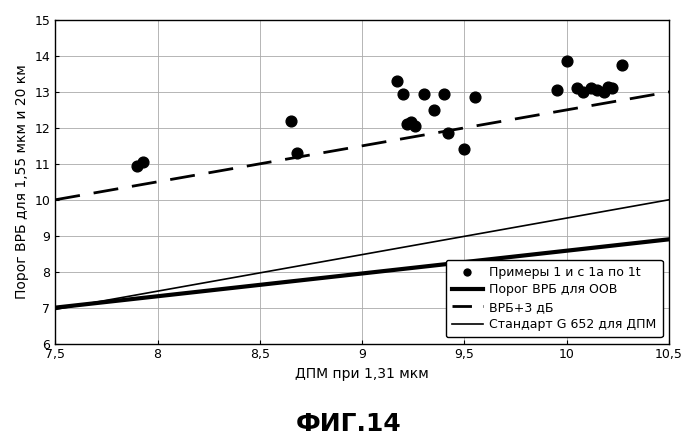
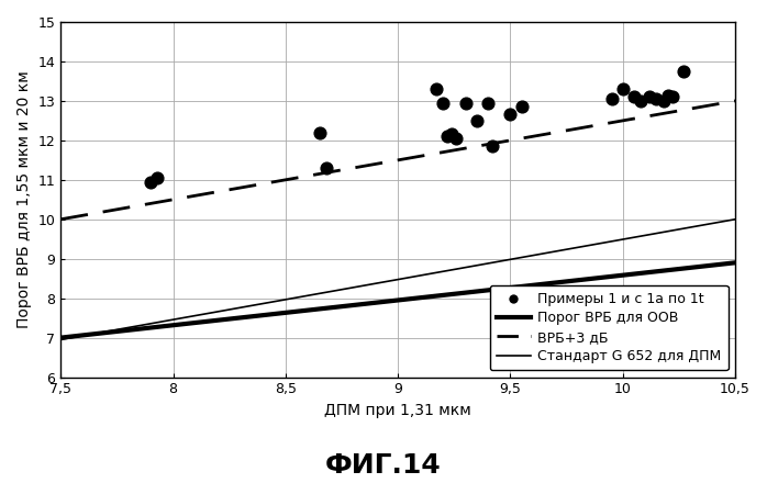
9,5: 11.40 -> 12.65
10: 13.85 -> 13.30
